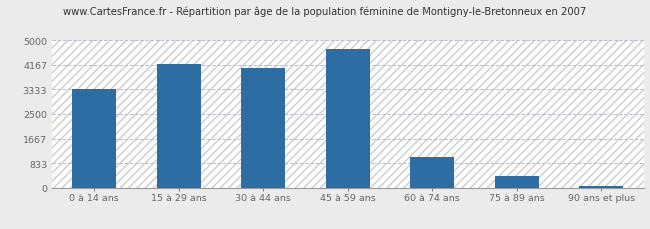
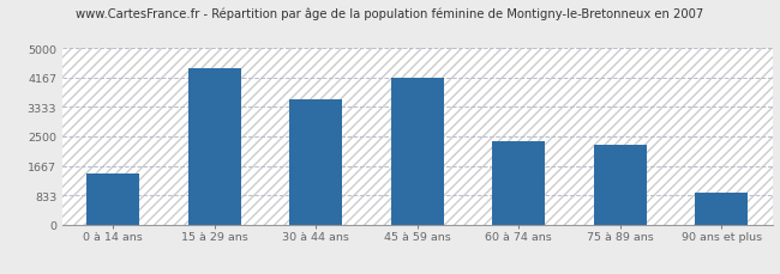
0 à 14 ans: 3330 -> 1450
15 à 29 ans: 4200 -> 4450
30 à 44 ans: 4050 -> 3550
45 à 59 ans: 4700 -> 4150
60 à 74 ans: 1050 -> 2350
75 à 89 ans: 380 -> 2250
90 ans et plus: 60 -> 900
